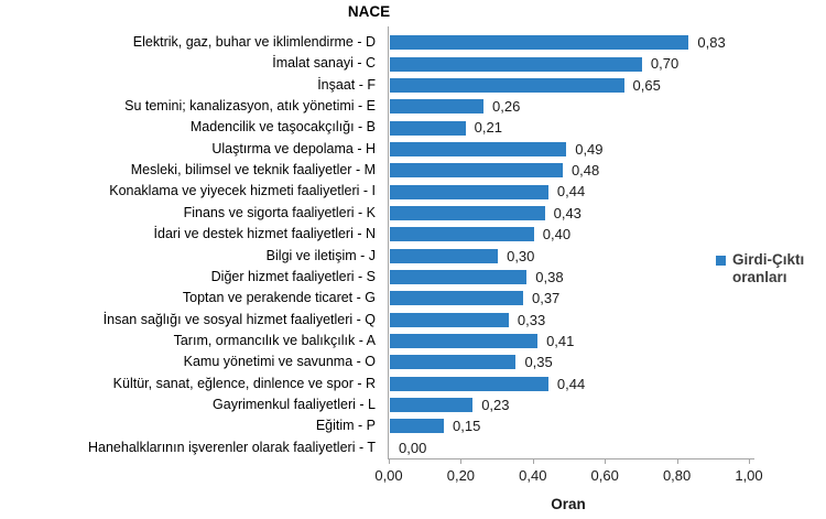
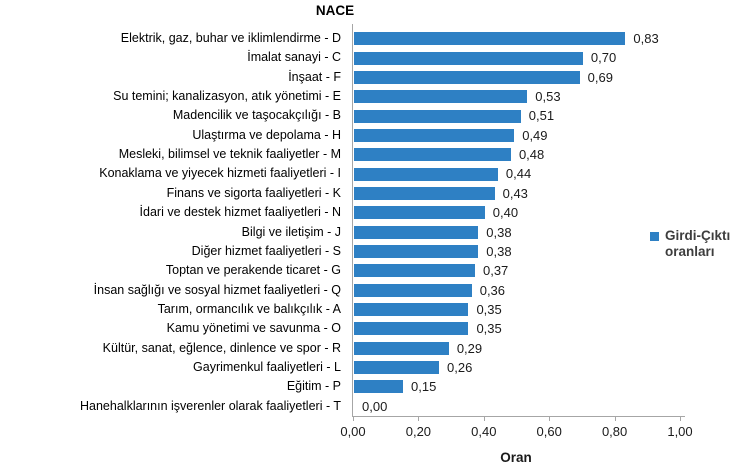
İnşaat - F: 0,65 -> 0,69
Su temini; kanalizasyon, atık yönetimi - E: 0,26 -> 0,53
Madencilik ve taşocakçılığı - B: 0,21 -> 0,51
Bilgi ve iletişim - J: 0,30 -> 0,38
İnsan sağlığı ve sosyal hizmet faaliyetleri - Q: 0,33 -> 0,36
Tarım, ormancılık ve balıkçılık - A: 0,41 -> 0,35
Kültür, sanat, eğlence, dinlence ve spor - R: 0,44 -> 0,29
Gayrimenkul faaliyetleri - L: 0,23 -> 0,26
